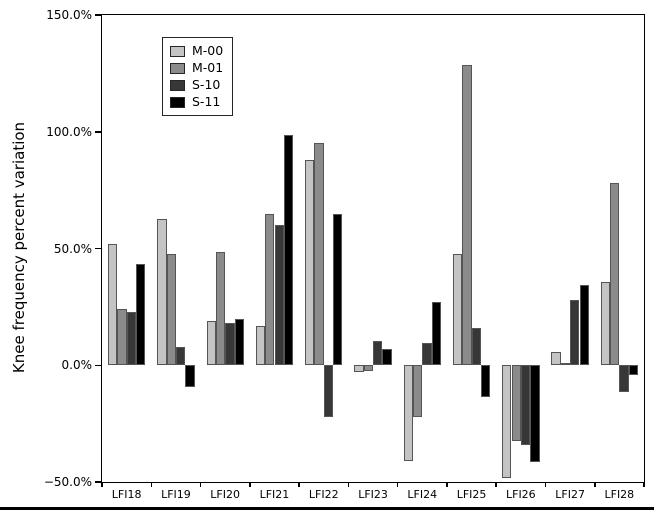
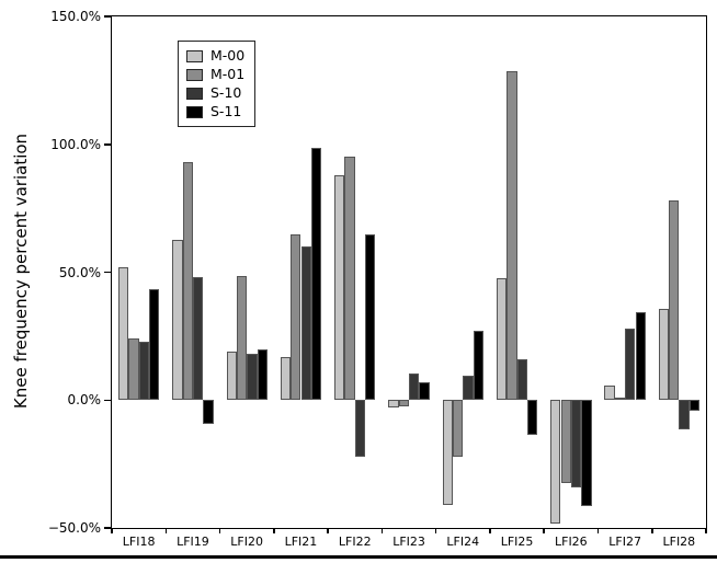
M-01/LFI19: 48% -> 93%
S-10/LFI19: 8% -> 48%
